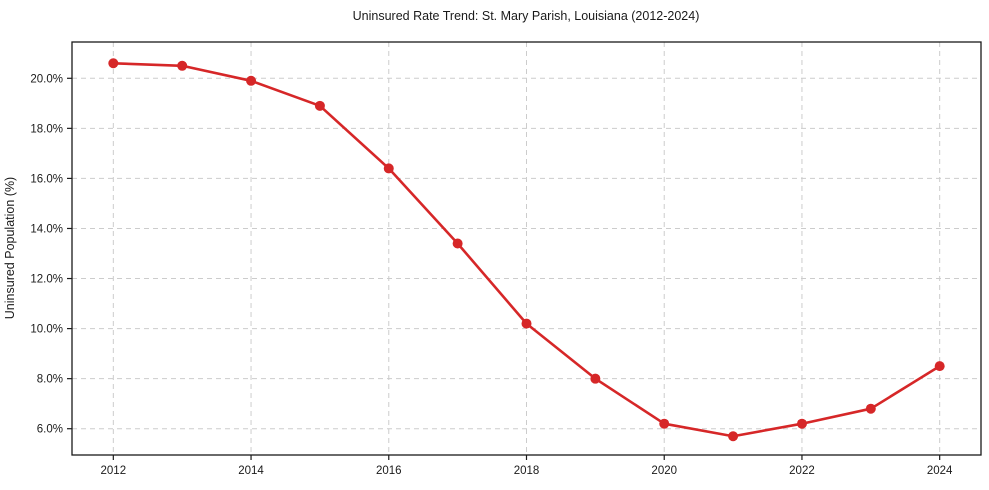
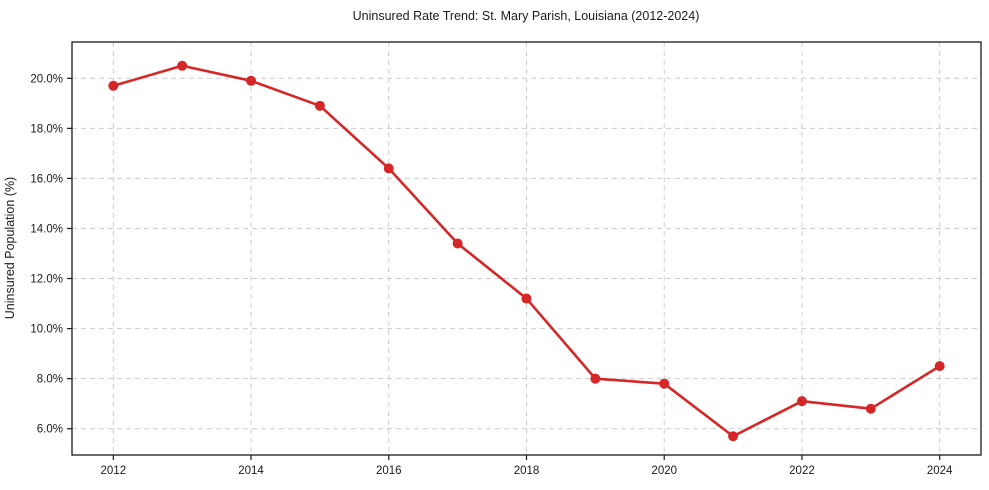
2012: 20.6% -> 19.7%
2018: 10.2% -> 11.2%
2020: 6.2% -> 7.8%
2022: 6.2% -> 7.1%
